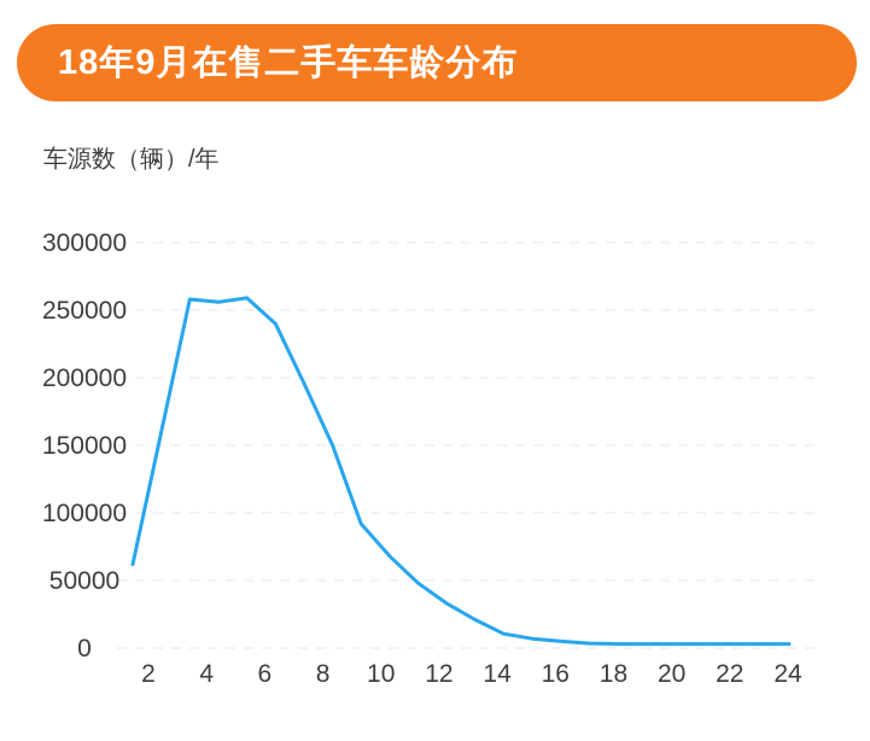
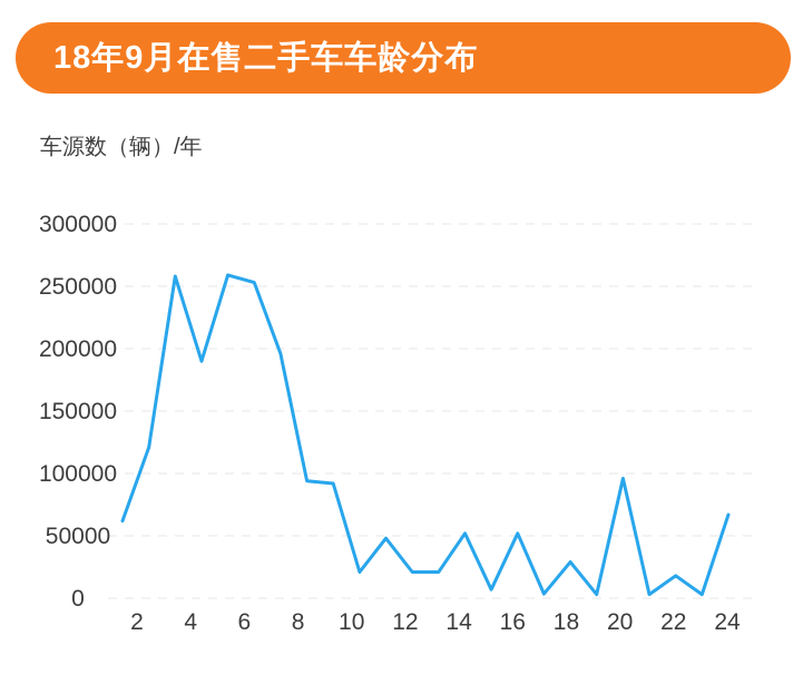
2: 160000 -> 121000
4: 256000 -> 190000
6: 240000 -> 253000
8: 150000 -> 94000
10: 68000 -> 21000
12: 33000 -> 21000
14: 10000 -> 52000
16: 5000 -> 52000
18: 3000 -> 29000
20: 3000 -> 96000
22: 3000 -> 18000
24: 3000 -> 67000
